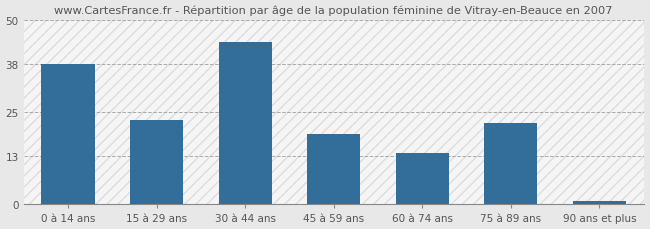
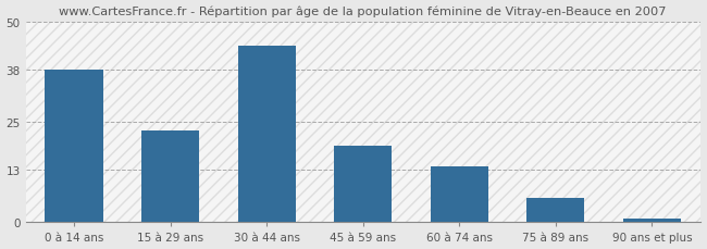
75 à 89 ans: 22 -> 6
